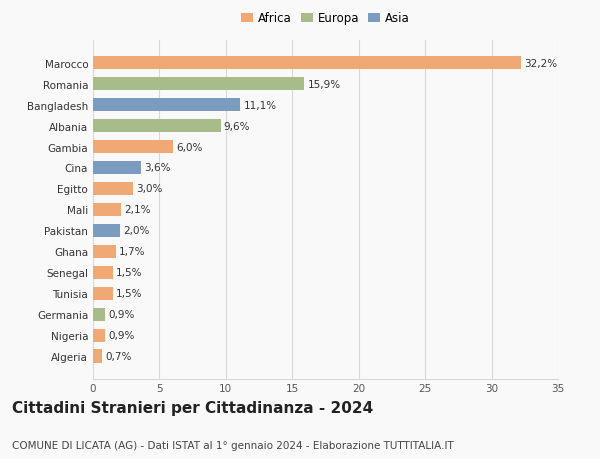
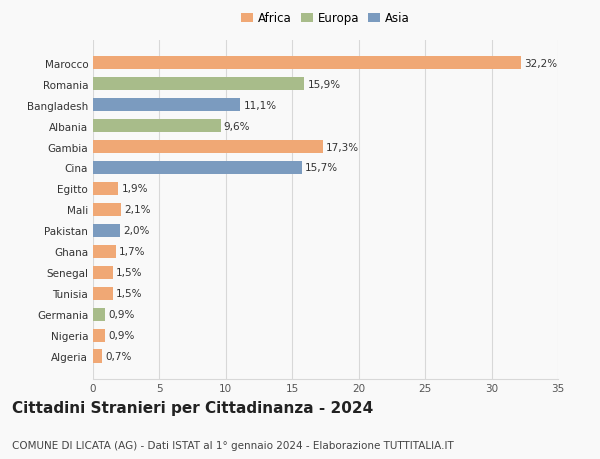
Gambia: 6,0% -> 17,3%
Cina: 3,6% -> 15,7%
Egitto: 3,0% -> 1,9%
